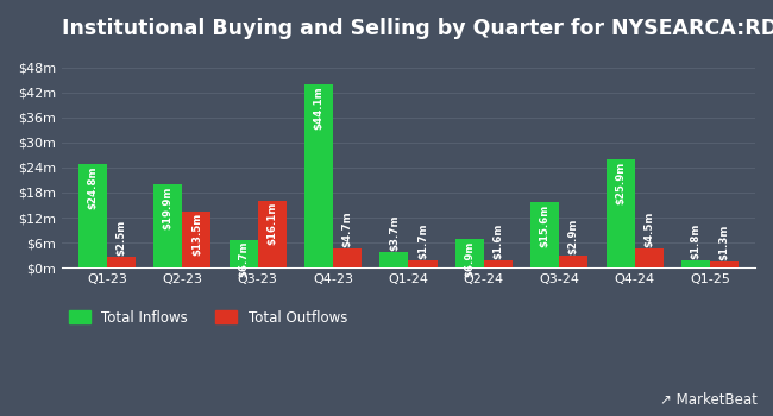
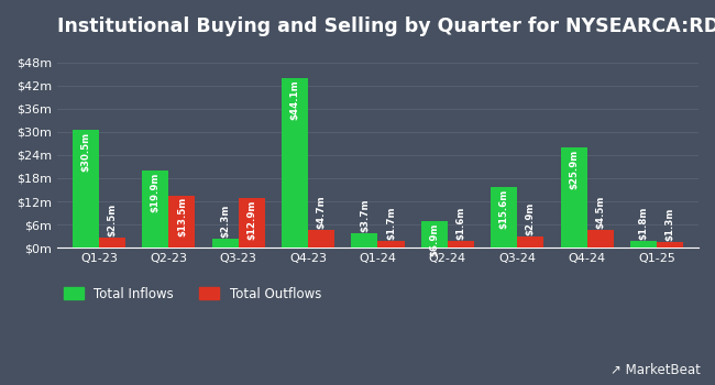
Total Inflows/Q1-23: $24.8m -> $30.5m
Total Inflows/Q3-23: $6.7m -> $2.3m
Total Outflows/Q3-23: $16.1m -> $12.9m
